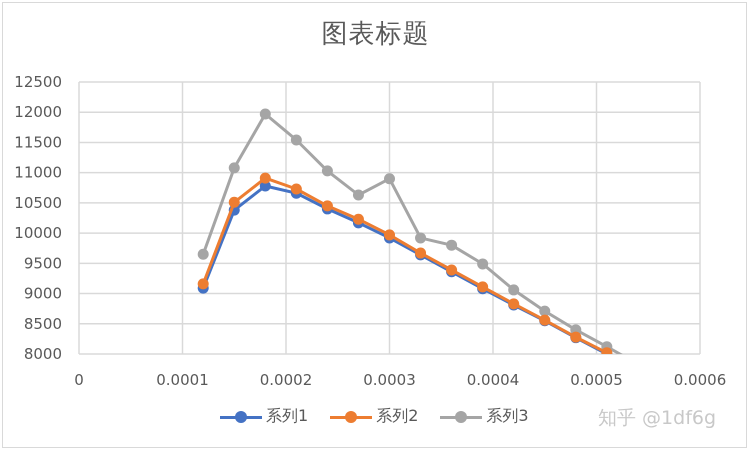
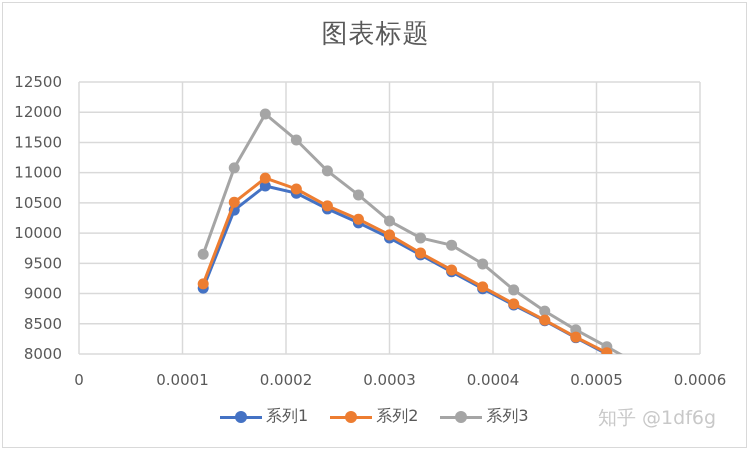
系列3/0.0003: 10900 -> 10200
